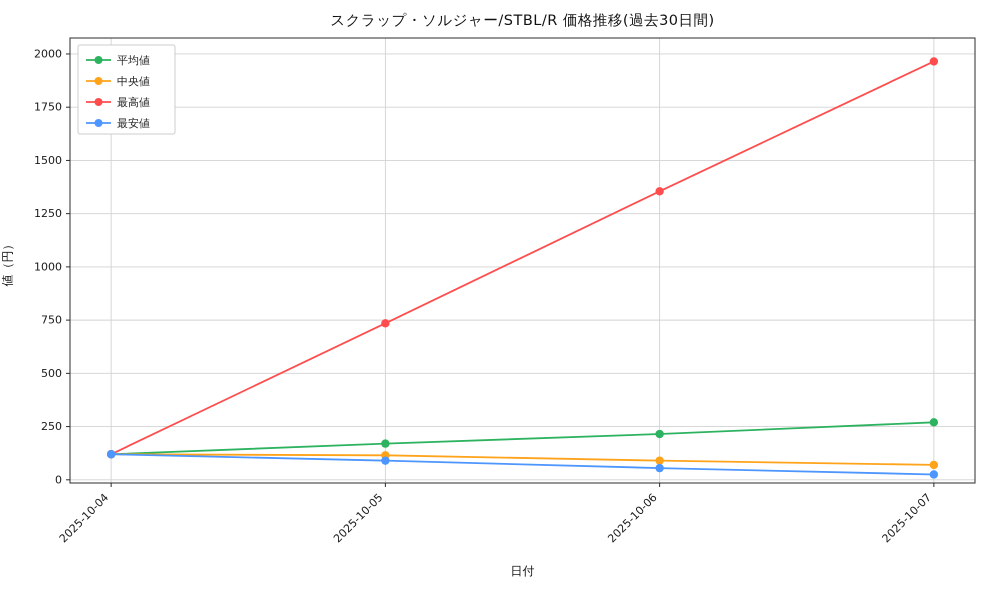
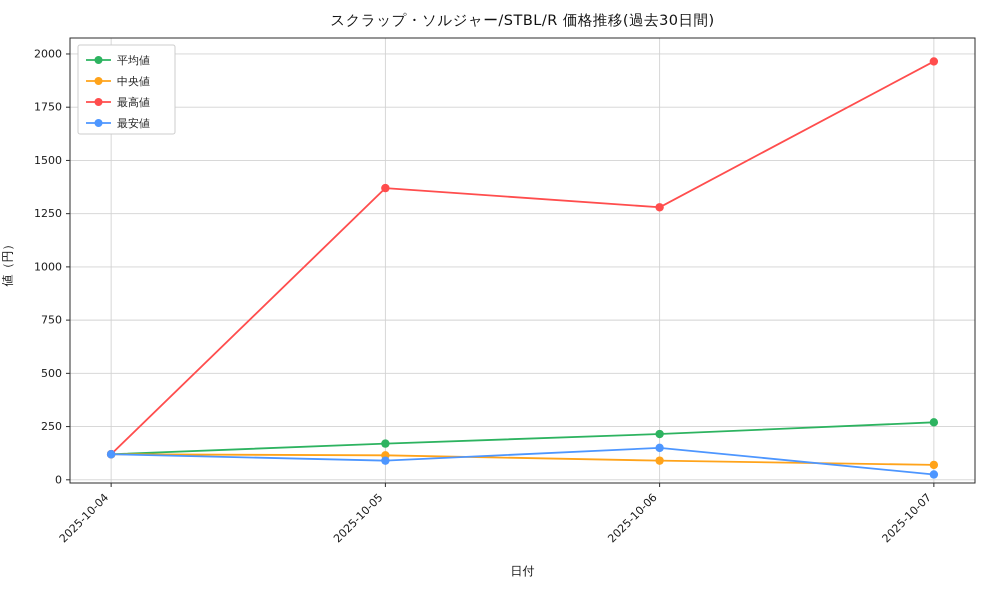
最高値/2025-10-05: 740 -> 1370
最高値/2025-10-06: 1360 -> 1280
最安値/2025-10-06: 60 -> 150
